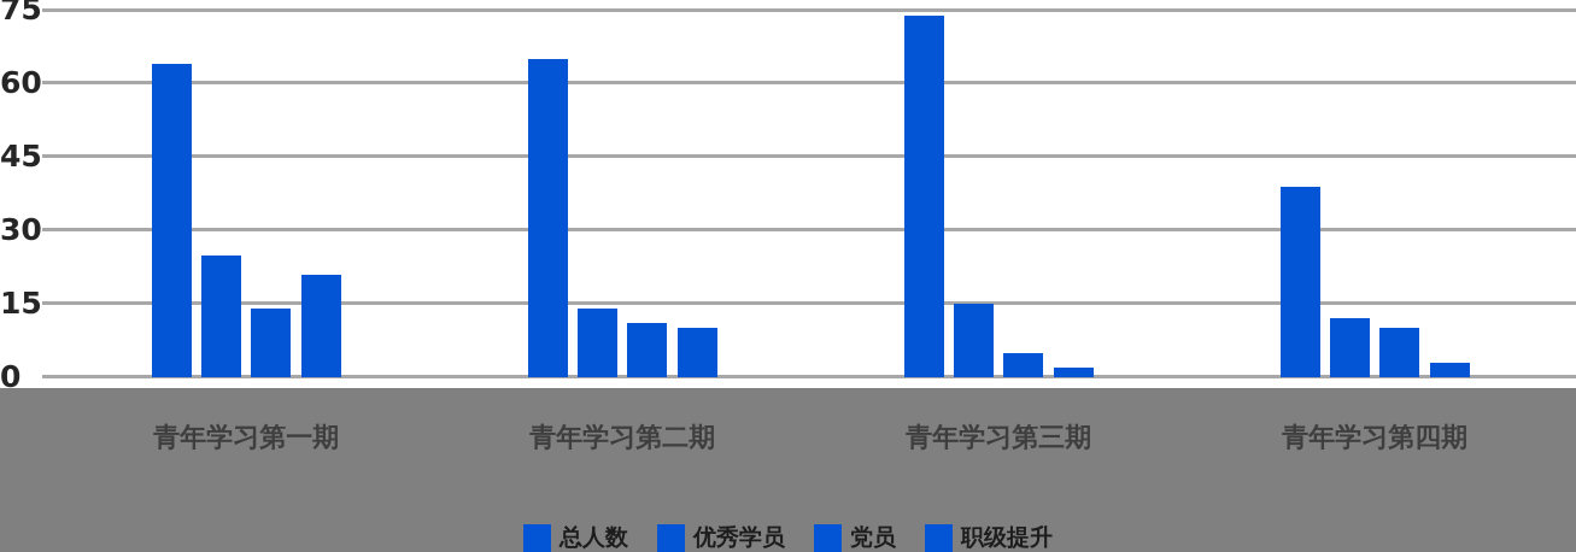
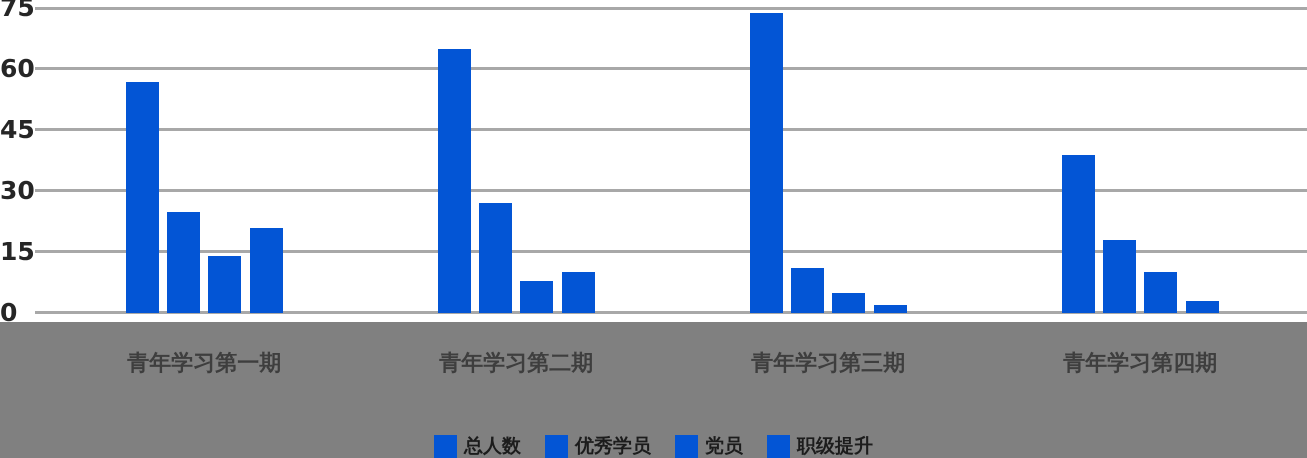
总人数/青年学习第一期: 64 -> 57
优秀学员/青年学习第二期: 14 -> 27
党员/青年学习第二期: 11 -> 8
优秀学员/青年学习第三期: 15 -> 11
优秀学员/青年学习第四期: 12 -> 18
